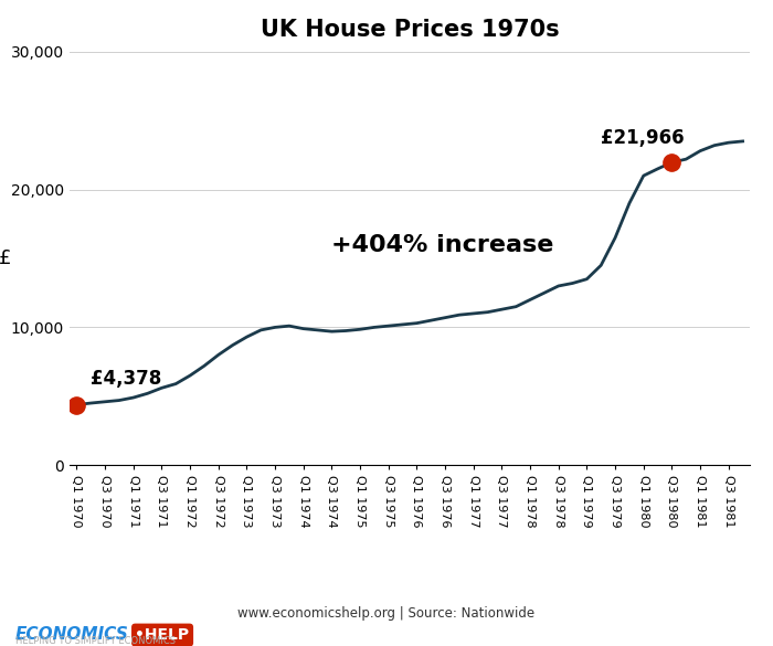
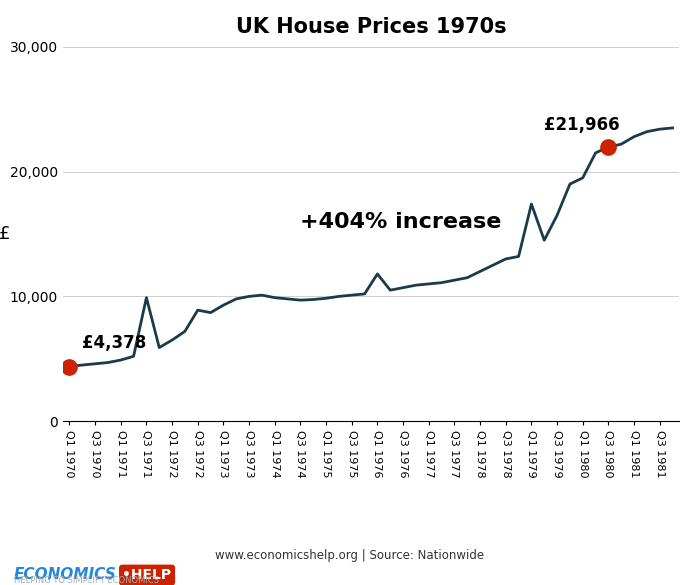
Q3 1971: 5,600 -> 9,900
Q3 1972: 8,000 -> 8,900
Q1 1976: 10,300 -> 11,800
Q1 1979: 13,500 -> 17,400
Q1 1980: 21,000 -> 19,500
